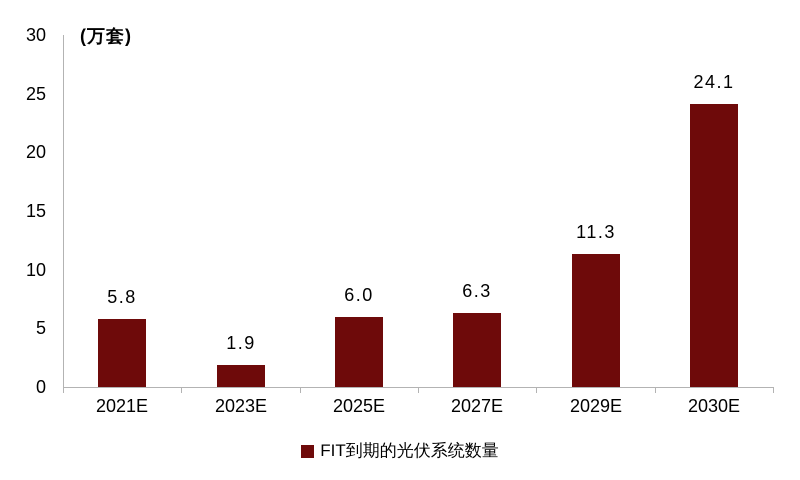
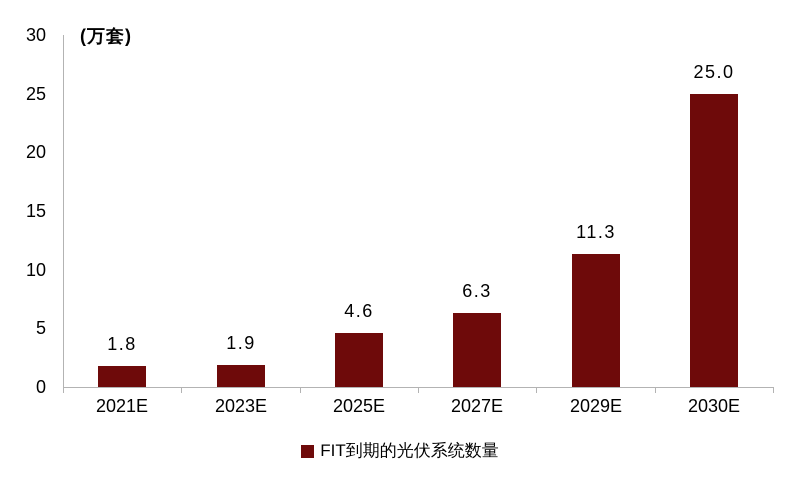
2021E: 5.8 -> 1.8
2025E: 6.0 -> 4.6
2030E: 24.1 -> 25.0
